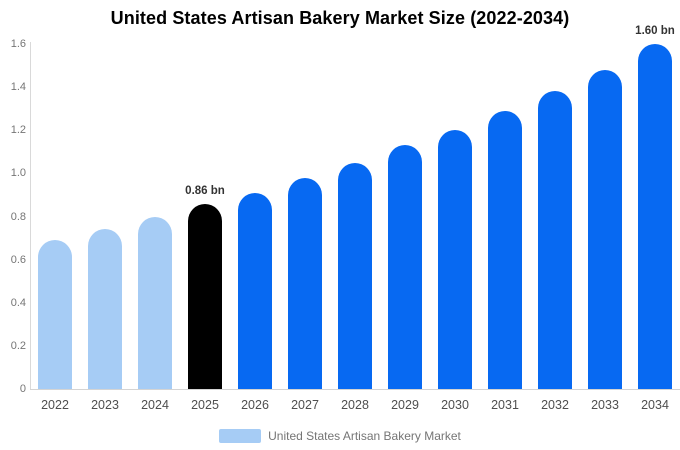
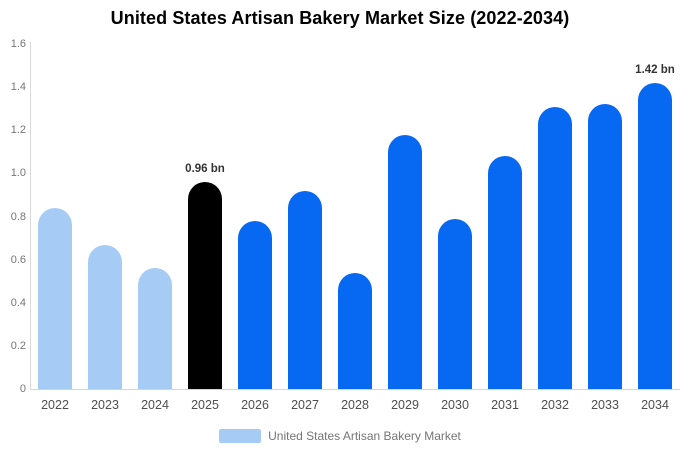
2022: 0.69 -> 0.84
2023: 0.74 -> 0.67
2024: 0.80 -> 0.56
2025: 0.86 -> 0.96
2026: 0.91 -> 0.78
2027: 0.98 -> 0.92
2028: 1.05 -> 0.54
2029: 1.13 -> 1.18
2030: 1.20 -> 0.79
2031: 1.29 -> 1.08
2032: 1.38 -> 1.31
2033: 1.48 -> 1.32
2034: 1.60 -> 1.42
